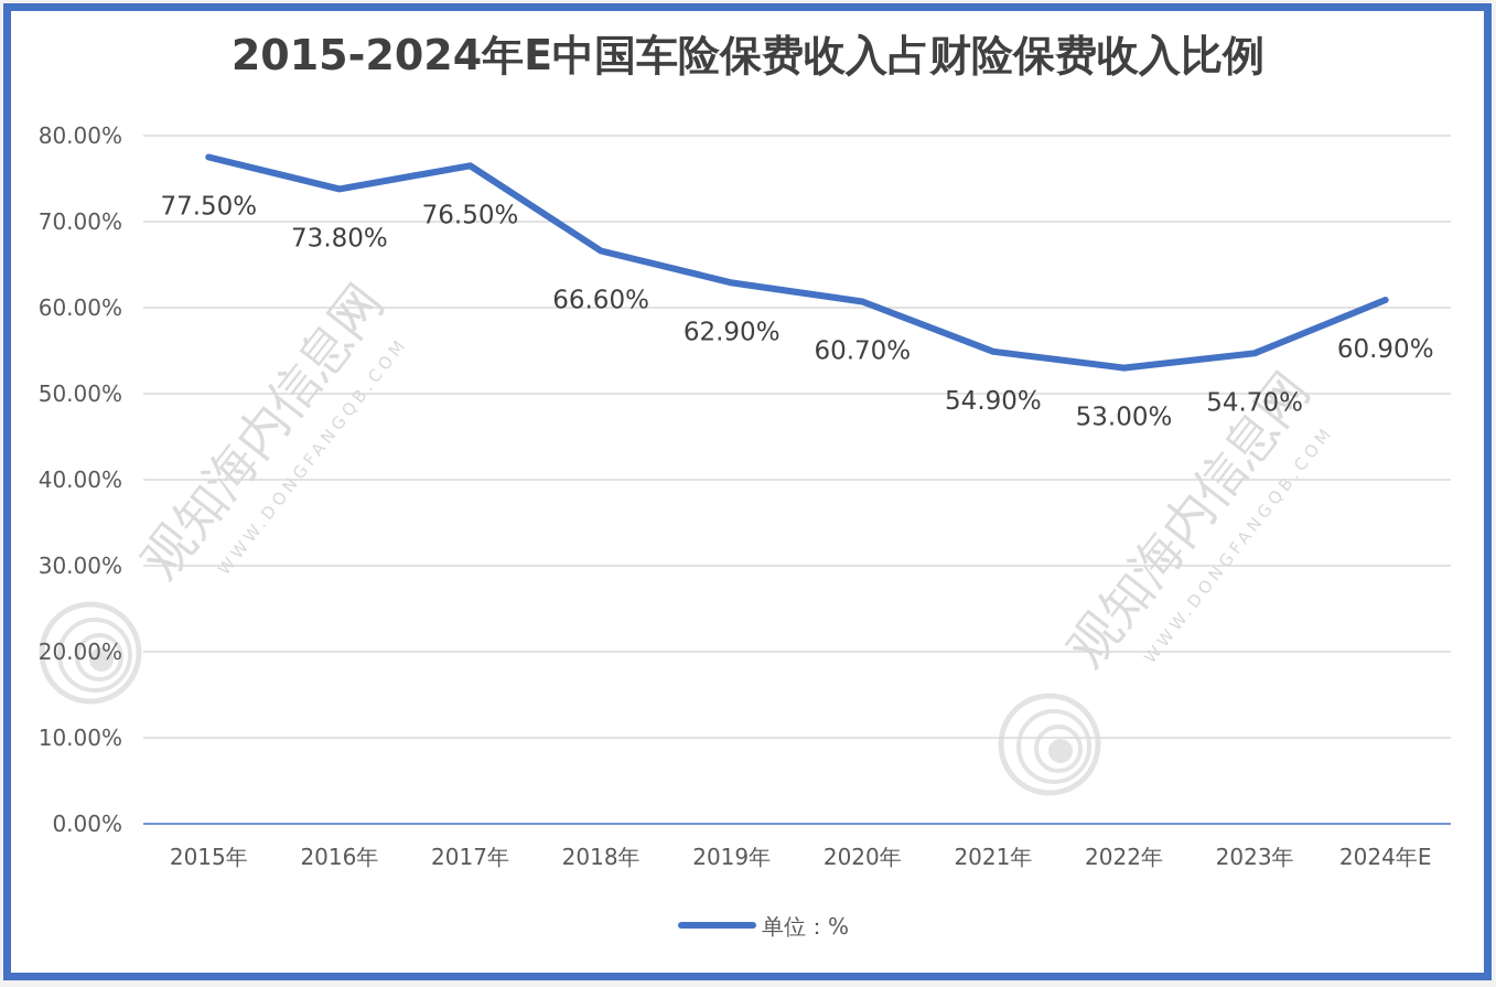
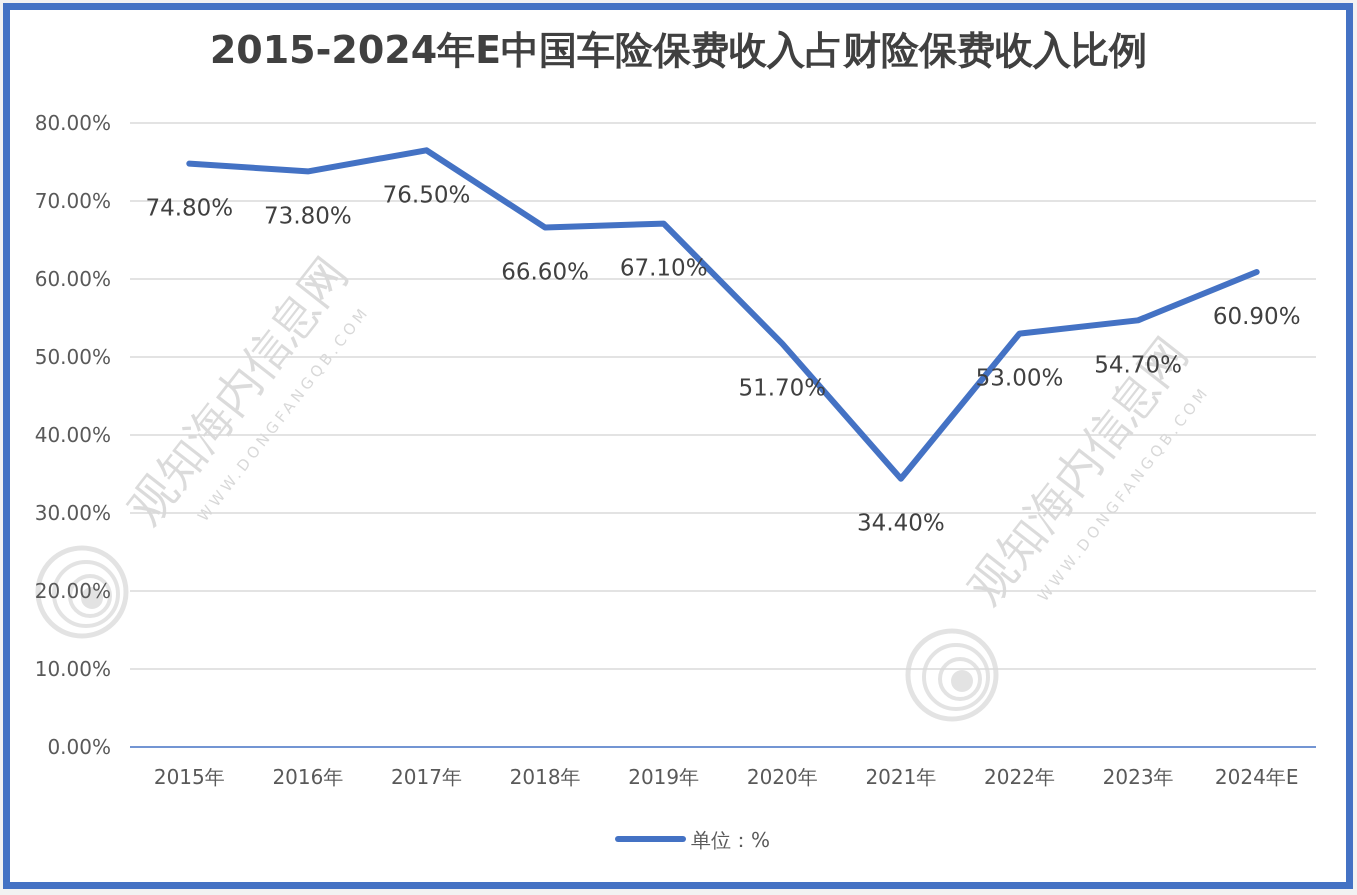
2015年: 77.50% -> 74.80%
2019年: 62.90% -> 67.10%
2020年: 60.70% -> 51.70%
2021年: 54.90% -> 34.40%
